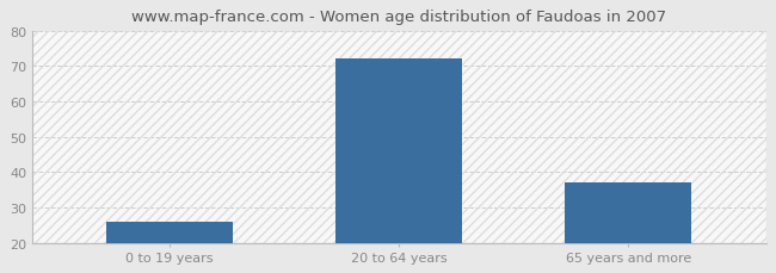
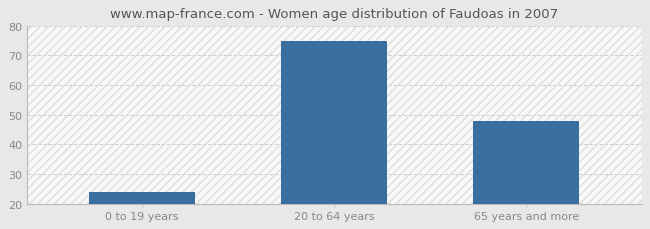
0 to 19 years: 26 -> 24
20 to 64 years: 72 -> 75
65 years and more: 37 -> 48
